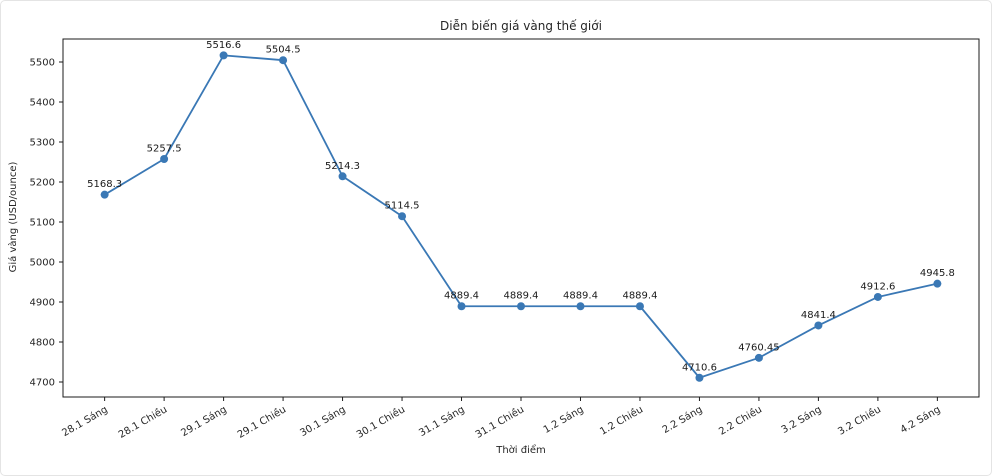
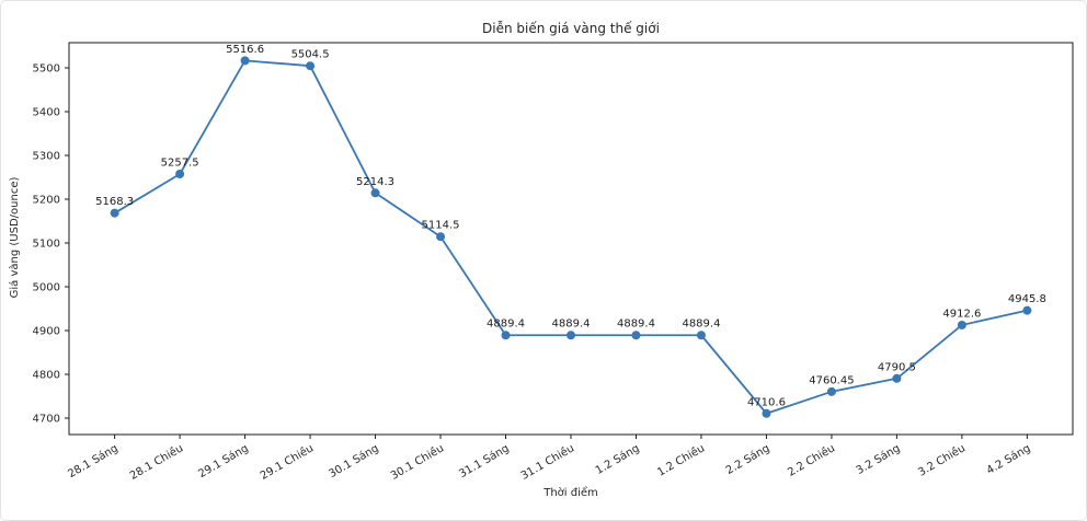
3.2 Sáng: 4841.4 -> 4790.5
